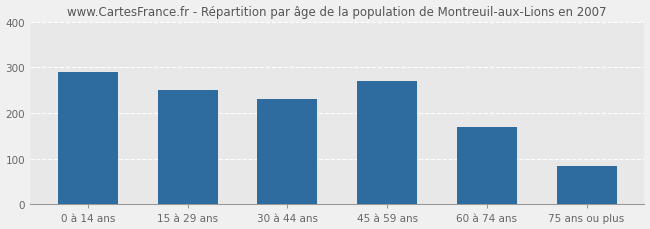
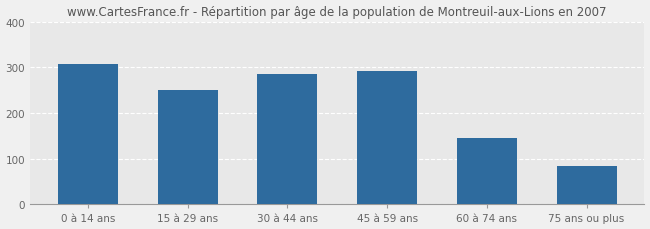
0 à 14 ans: 290 -> 308
30 à 44 ans: 230 -> 286
45 à 59 ans: 270 -> 291
60 à 74 ans: 170 -> 146
